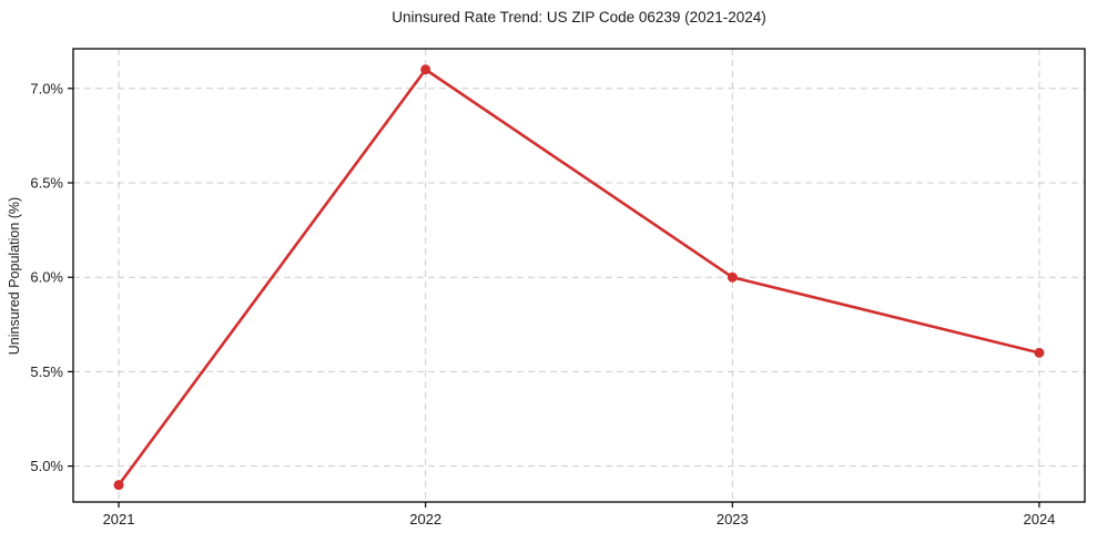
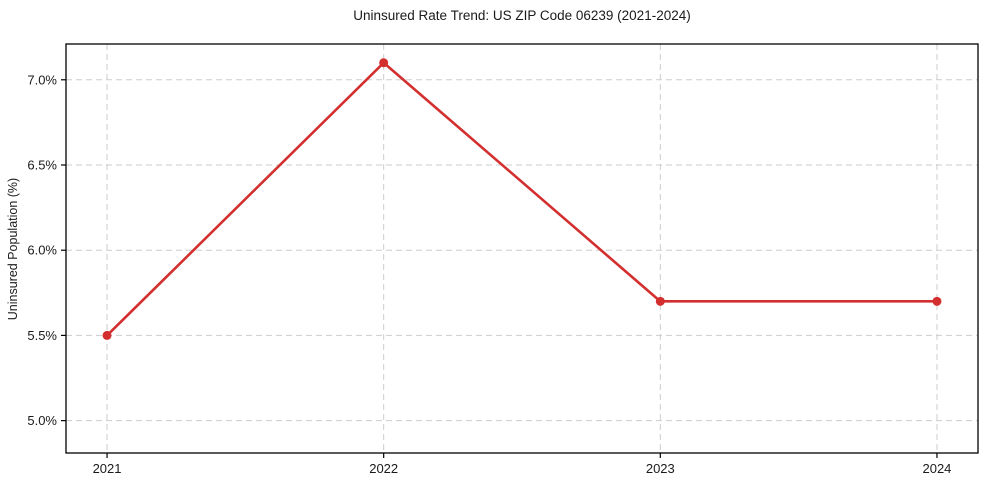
2021: 4.9% -> 5.5%
2023: 6.0% -> 5.7%
2024: 5.6% -> 5.7%
